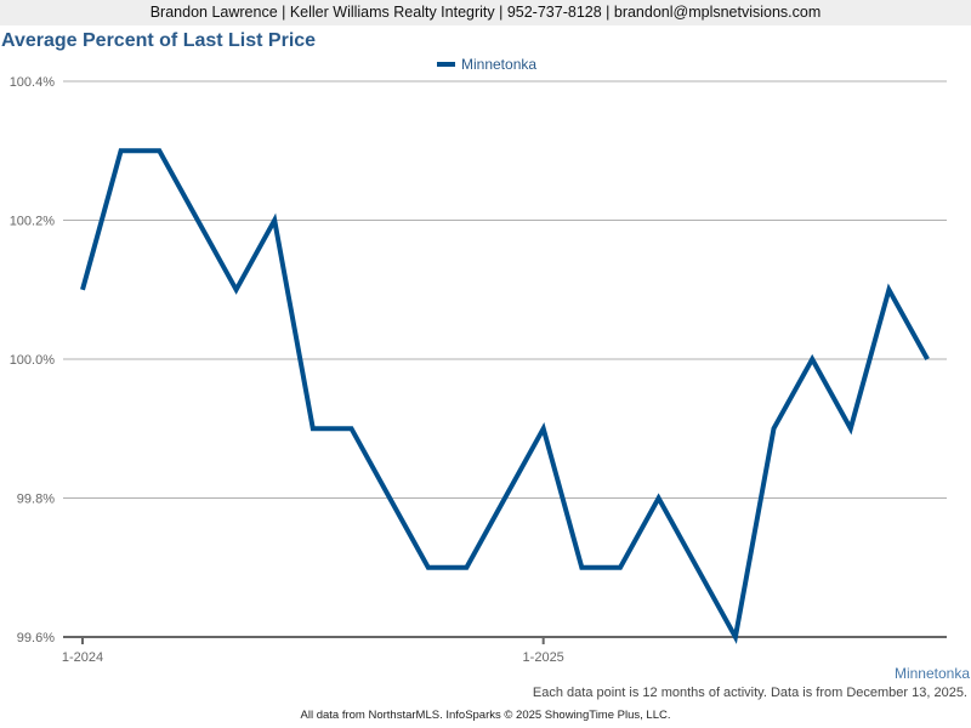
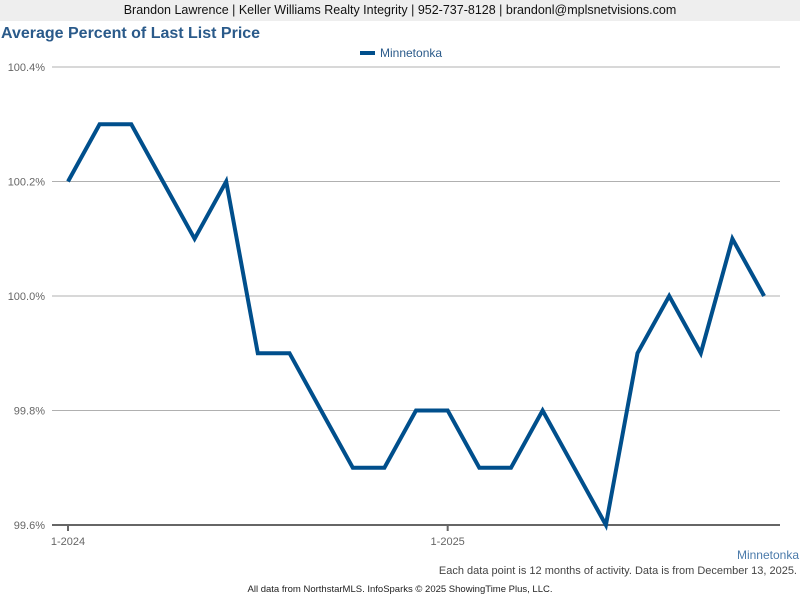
1-2024: 100.1% -> 100.2%
1-2025: 99.9% -> 99.8%
